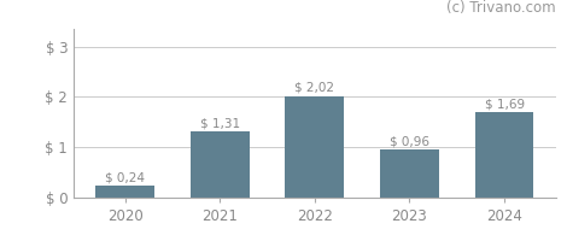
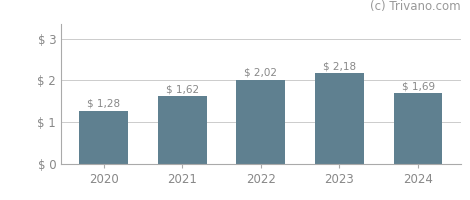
2020: 0,24 -> 1,28
2021: 1,31 -> 1,62
2023: 0,96 -> 2,18
